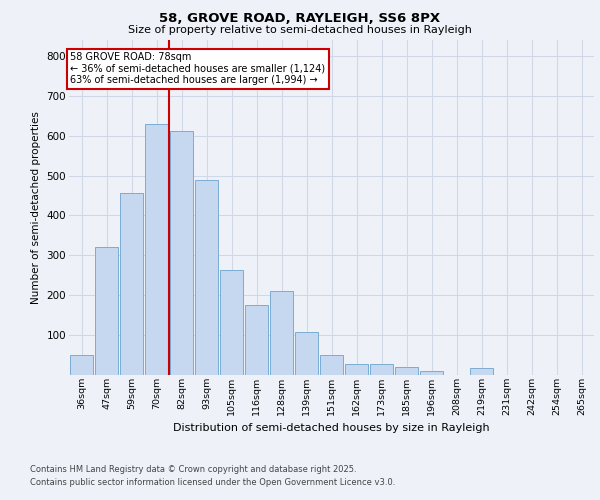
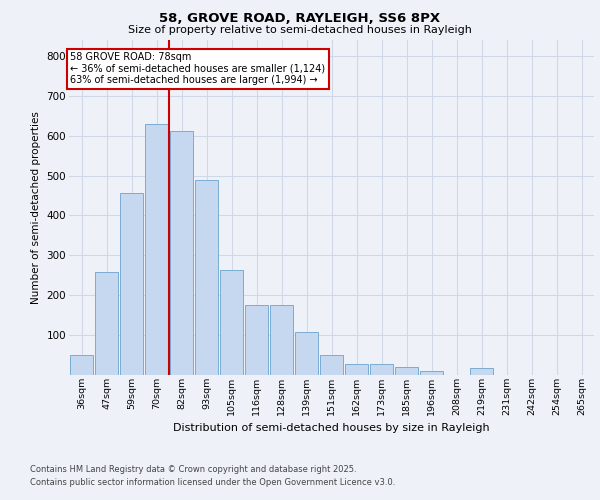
47sqm: 320 -> 258
128sqm: 210 -> 175
